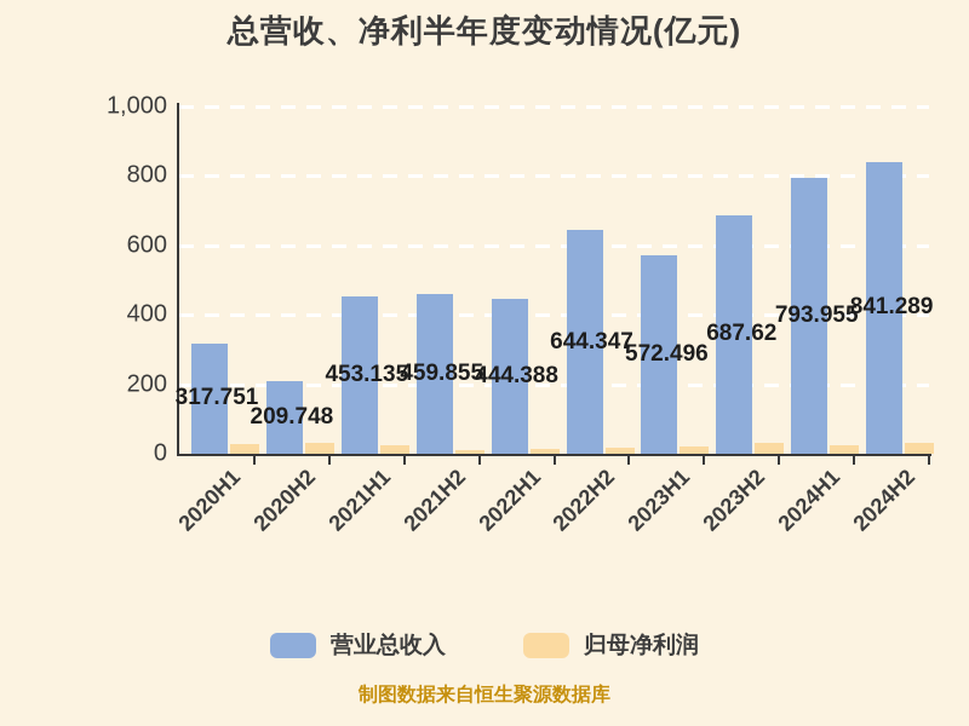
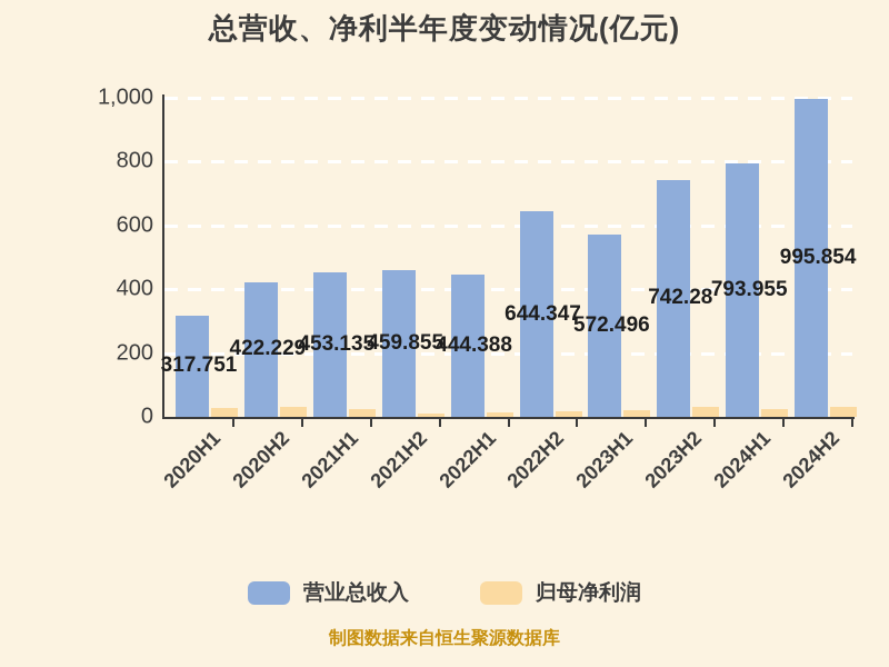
营业总收入/2020H2: 209.748 -> 422.229
营业总收入/2023H2: 687.62 -> 742.28
营业总收入/2024H2: 841.289 -> 995.854
